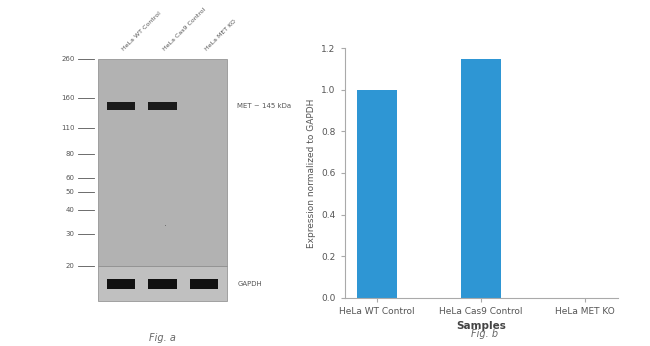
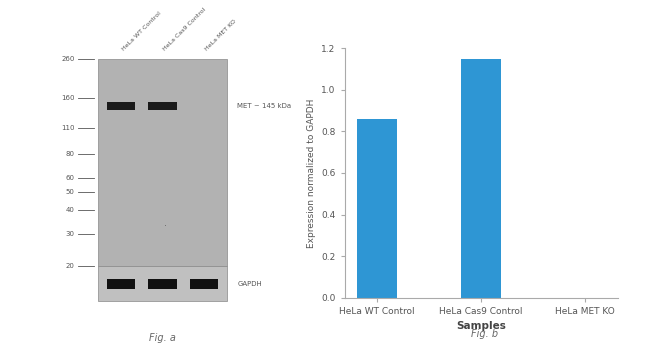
HeLa WT Control: 1.00 -> 0.86
